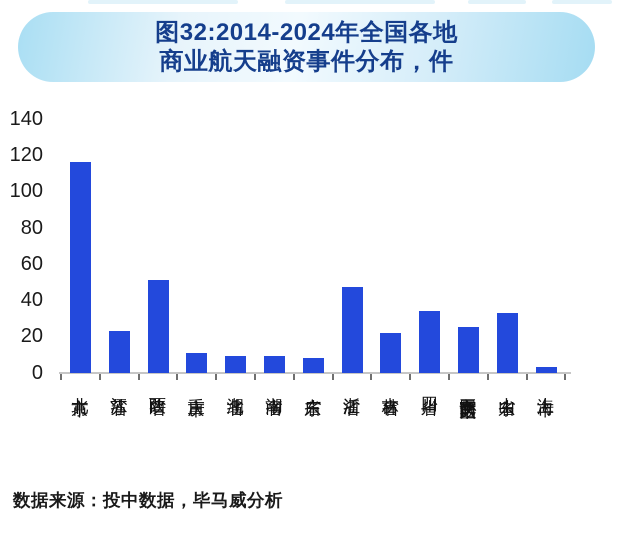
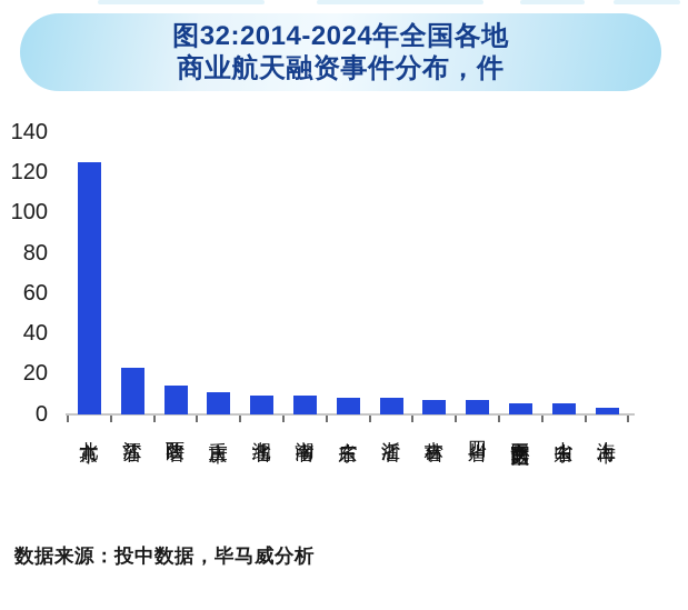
北京市: 116 -> 125
陕西省: 51 -> 14
浙江省: 47 -> 8
吉林省: 22 -> 7
四川省: 34 -> 7
宁夏回族自治区: 25 -> 5
山东省: 33 -> 5
